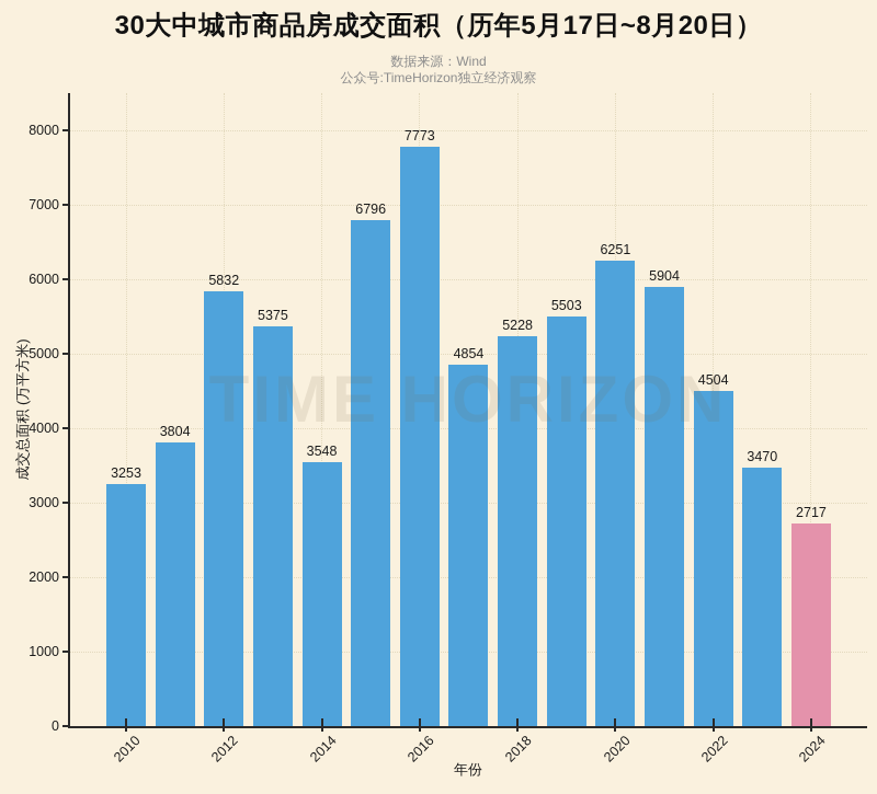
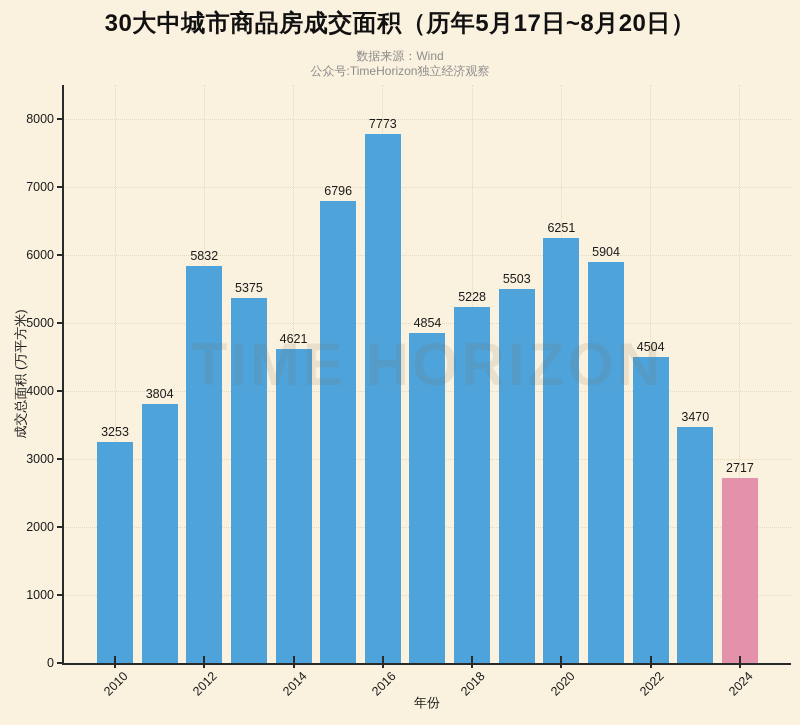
2014: 3548 -> 4621
